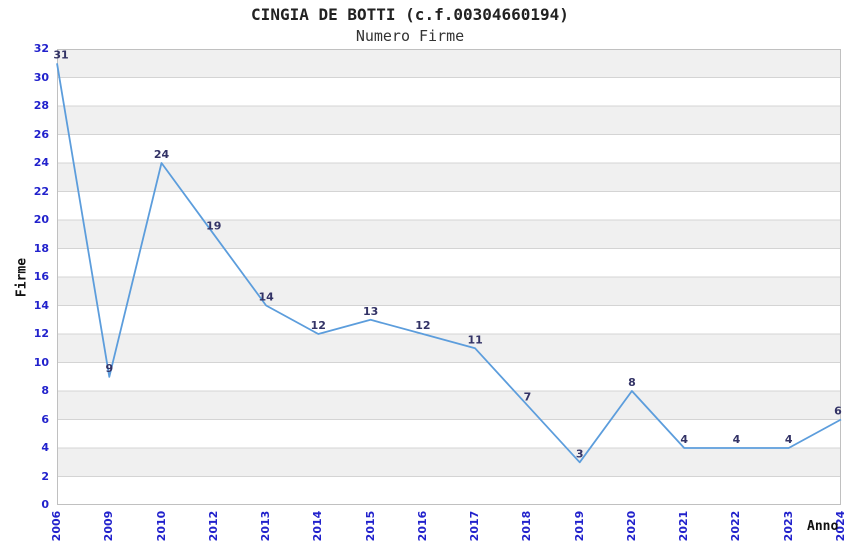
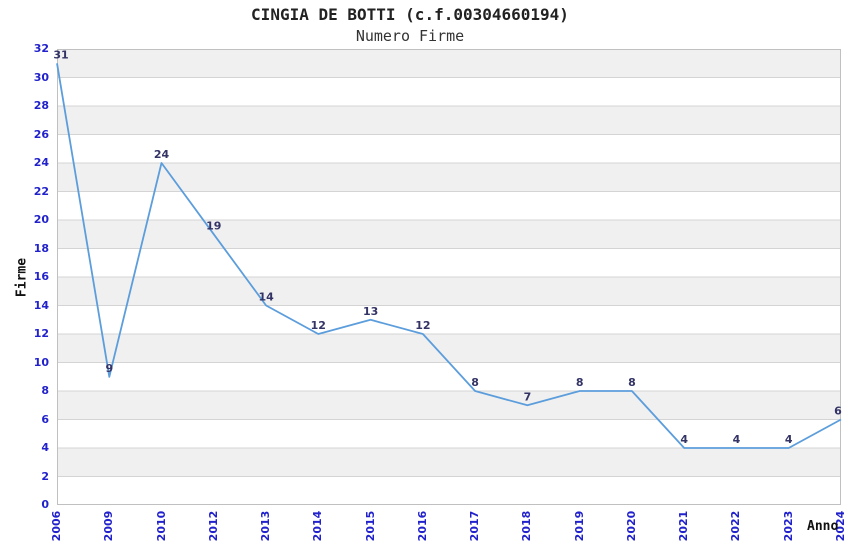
2017: 11 -> 8
2019: 3 -> 8
